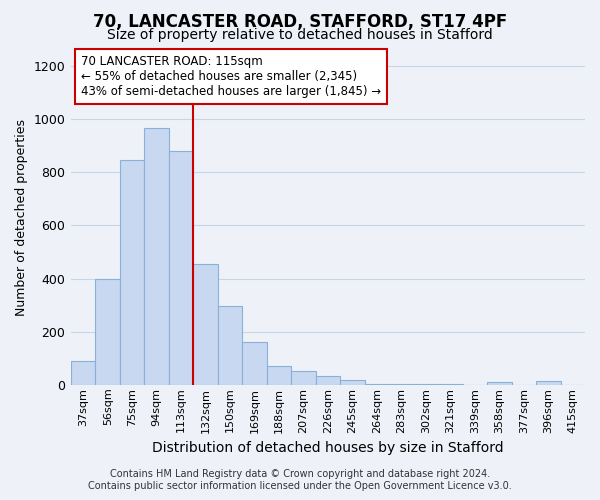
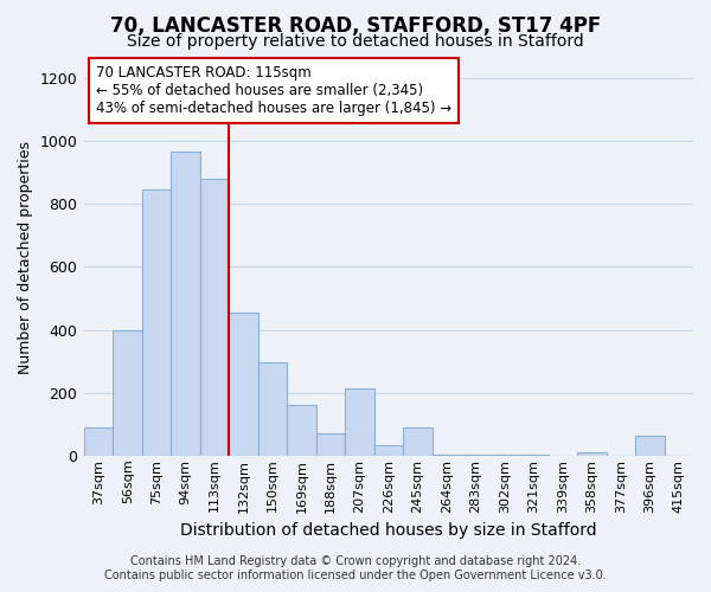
207sqm: 52 -> 215
245sqm: 18 -> 90
396sqm: 15 -> 65
